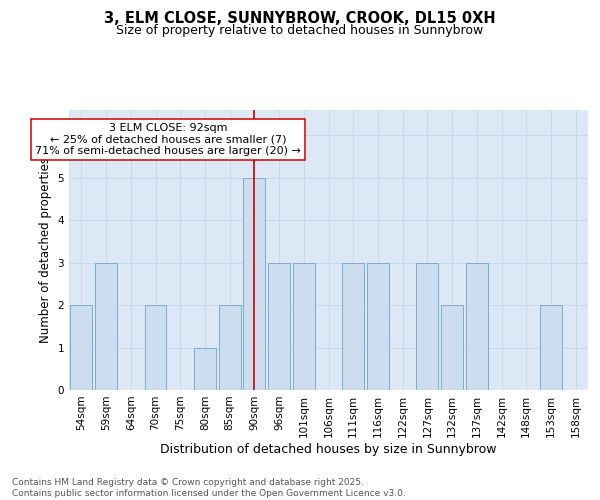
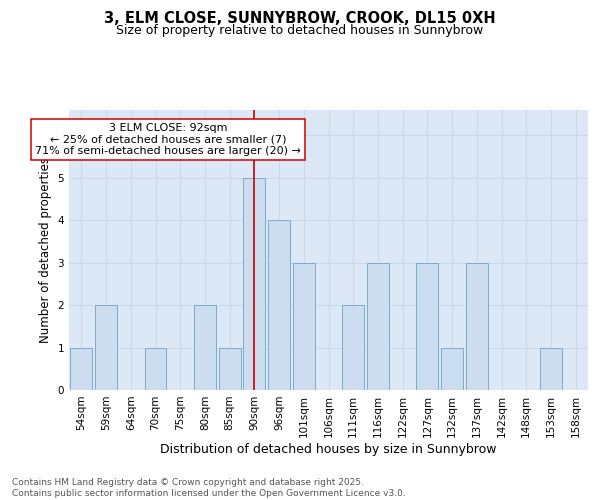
54sqm: 2 -> 1
59sqm: 3 -> 2
70sqm: 2 -> 1
80sqm: 1 -> 2
85sqm: 2 -> 1
96sqm: 3 -> 4
111sqm: 3 -> 2
132sqm: 2 -> 1
153sqm: 2 -> 1
